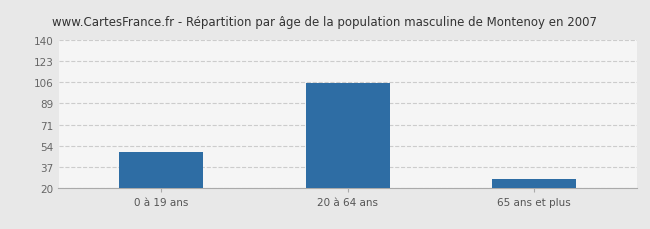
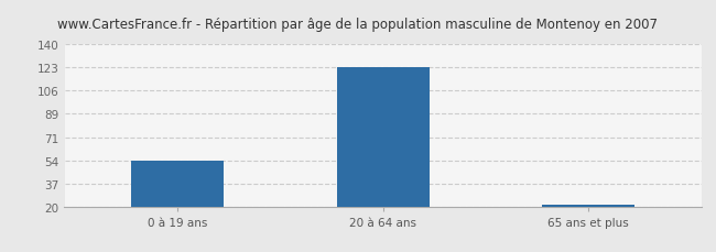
0 à 19 ans: 49 -> 54
20 à 64 ans: 105 -> 123
65 ans et plus: 27 -> 21
